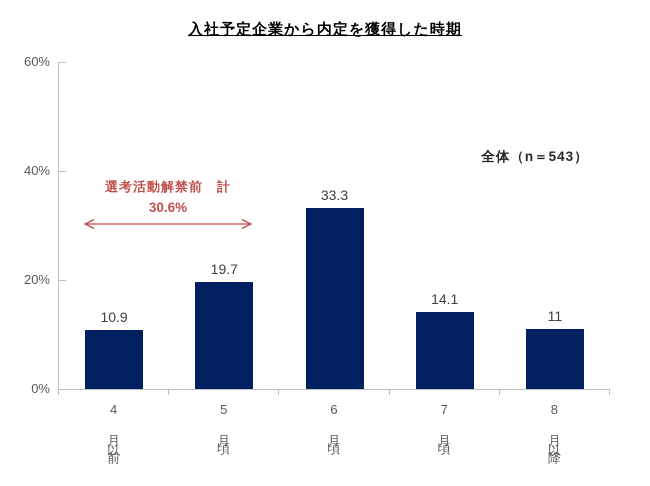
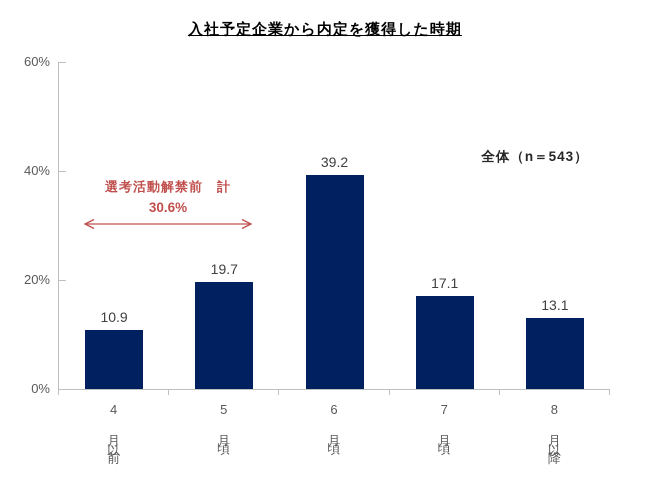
6月頃: 33.3 -> 39.2
7月頃: 14.1 -> 17.1
8月以降: 11 -> 13.1
